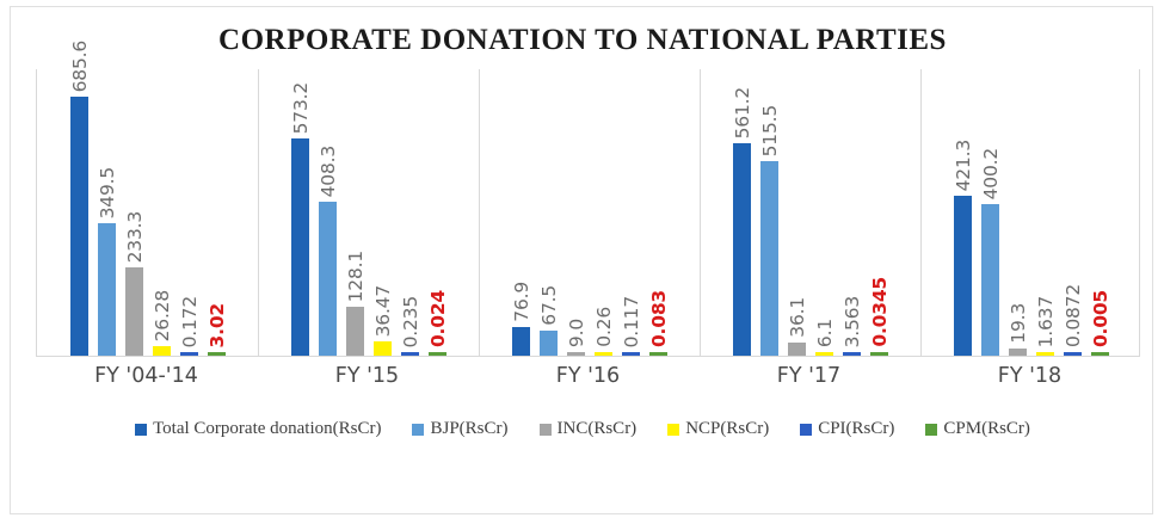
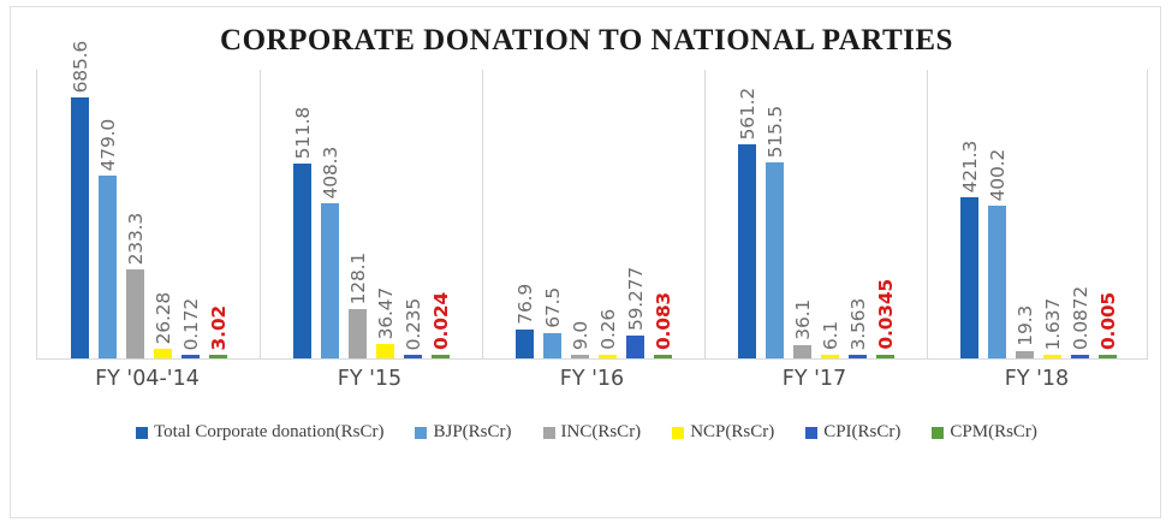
BJP(RsCr)/FY '04-'14: 349.5 -> 479.0
Total Corporate donation(RsCr)/FY '15: 573.2 -> 511.8
CPI(RsCr)/FY '16: 0.117 -> 59.277
